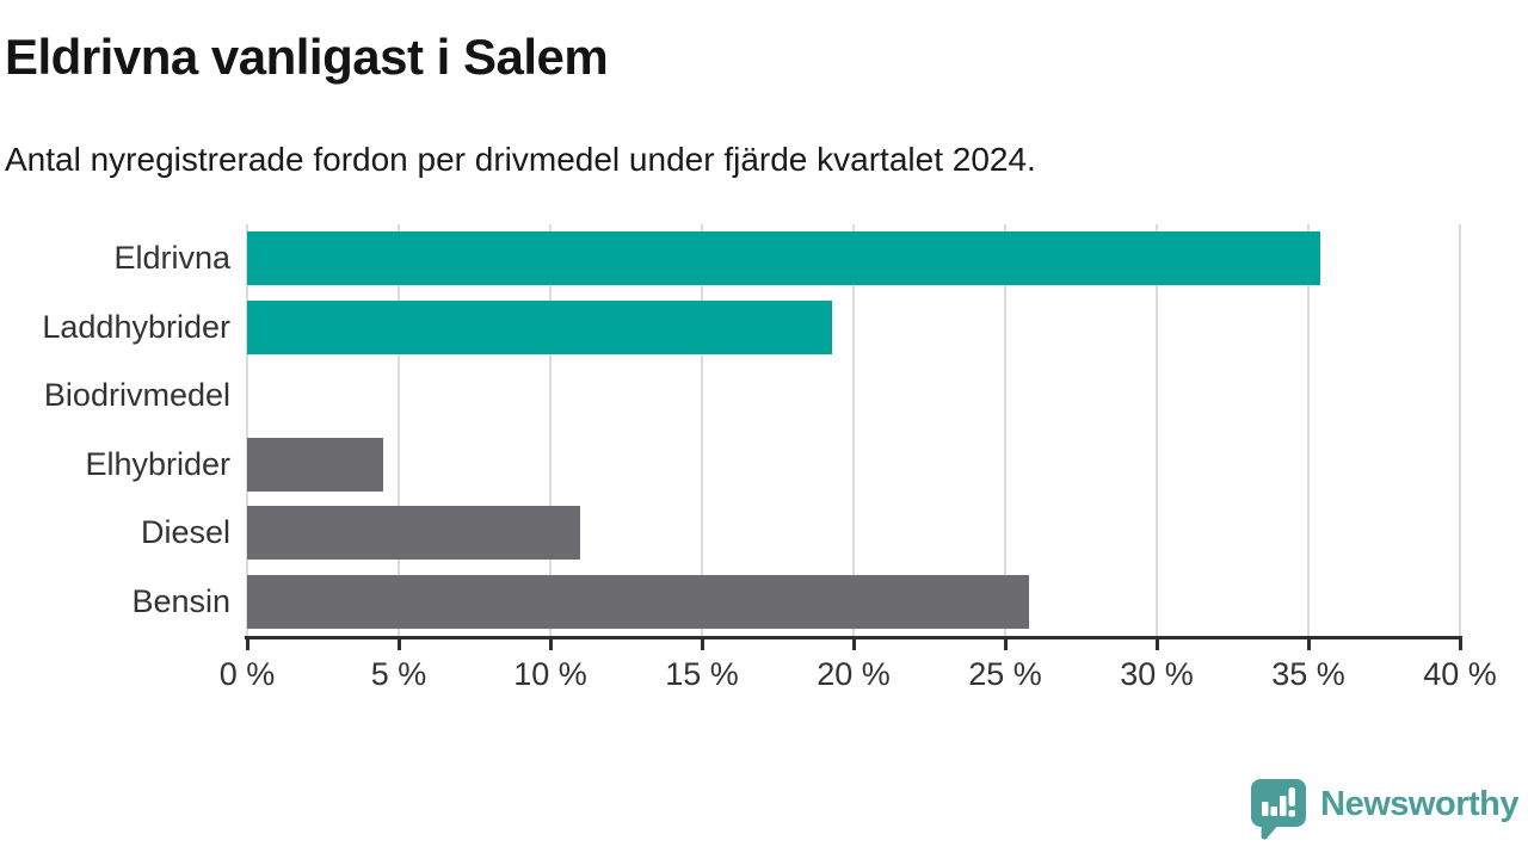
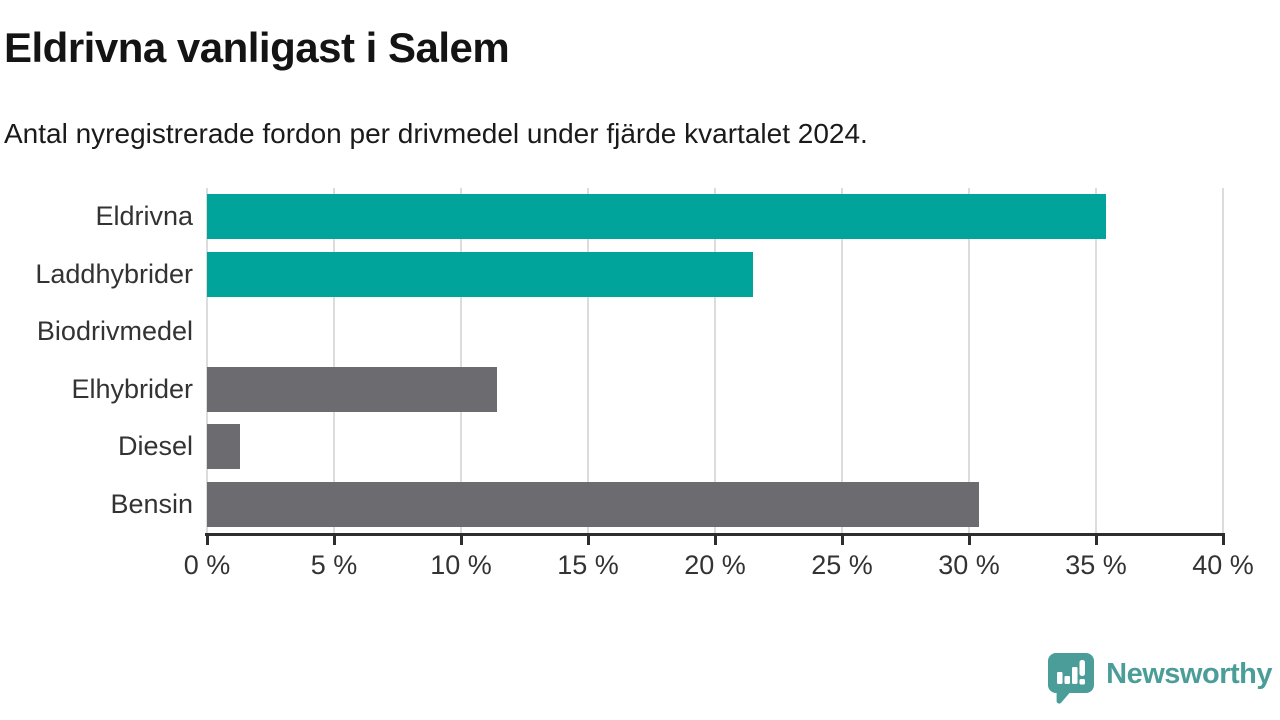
Laddhybrider: 19.3% -> 21.5%
Elhybrider: 4.5% -> 11.4%
Diesel: 11.0% -> 1.3%
Bensin: 25.8% -> 30.4%
